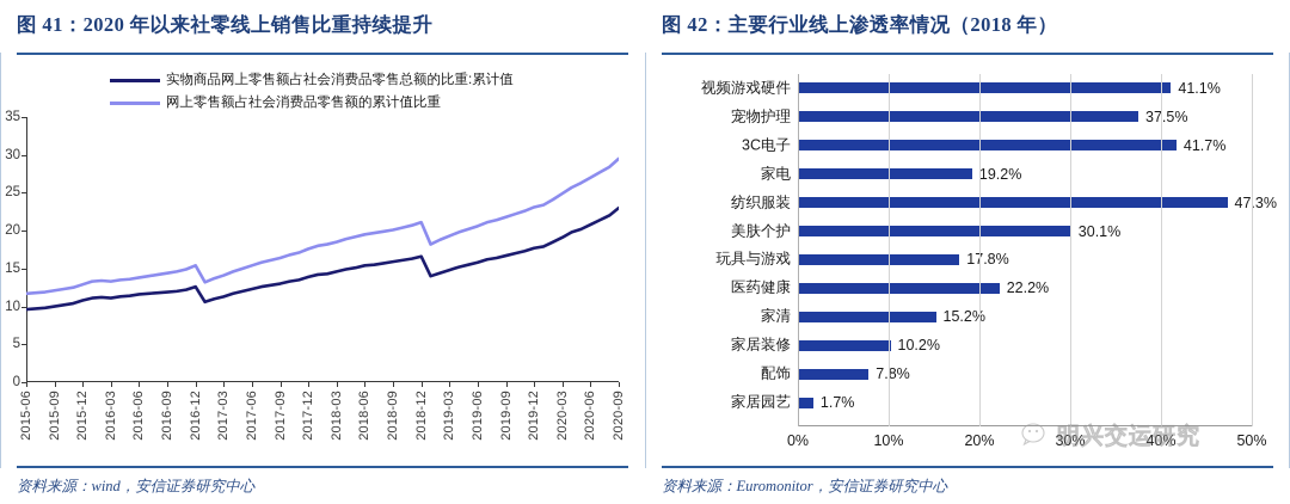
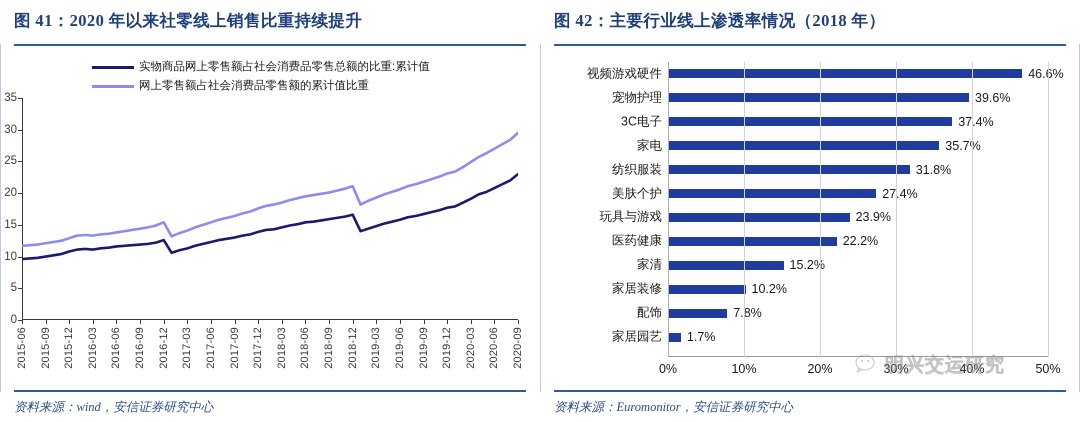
图 42：主要行业线上渗透率情况（2018 年）/视频游戏硬件: 41.1% -> 46.6%
图 42：主要行业线上渗透率情况（2018 年）/宠物护理: 37.5% -> 39.6%
图 42：主要行业线上渗透率情况（2018 年）/3C电子: 41.7% -> 37.4%
图 42：主要行业线上渗透率情况（2018 年）/家电: 19.2% -> 35.7%
图 42：主要行业线上渗透率情况（2018 年）/纺织服装: 47.3% -> 31.8%
图 42：主要行业线上渗透率情况（2018 年）/美肤个护: 30.1% -> 27.4%
图 42：主要行业线上渗透率情况（2018 年）/玩具与游戏: 17.8% -> 23.9%
